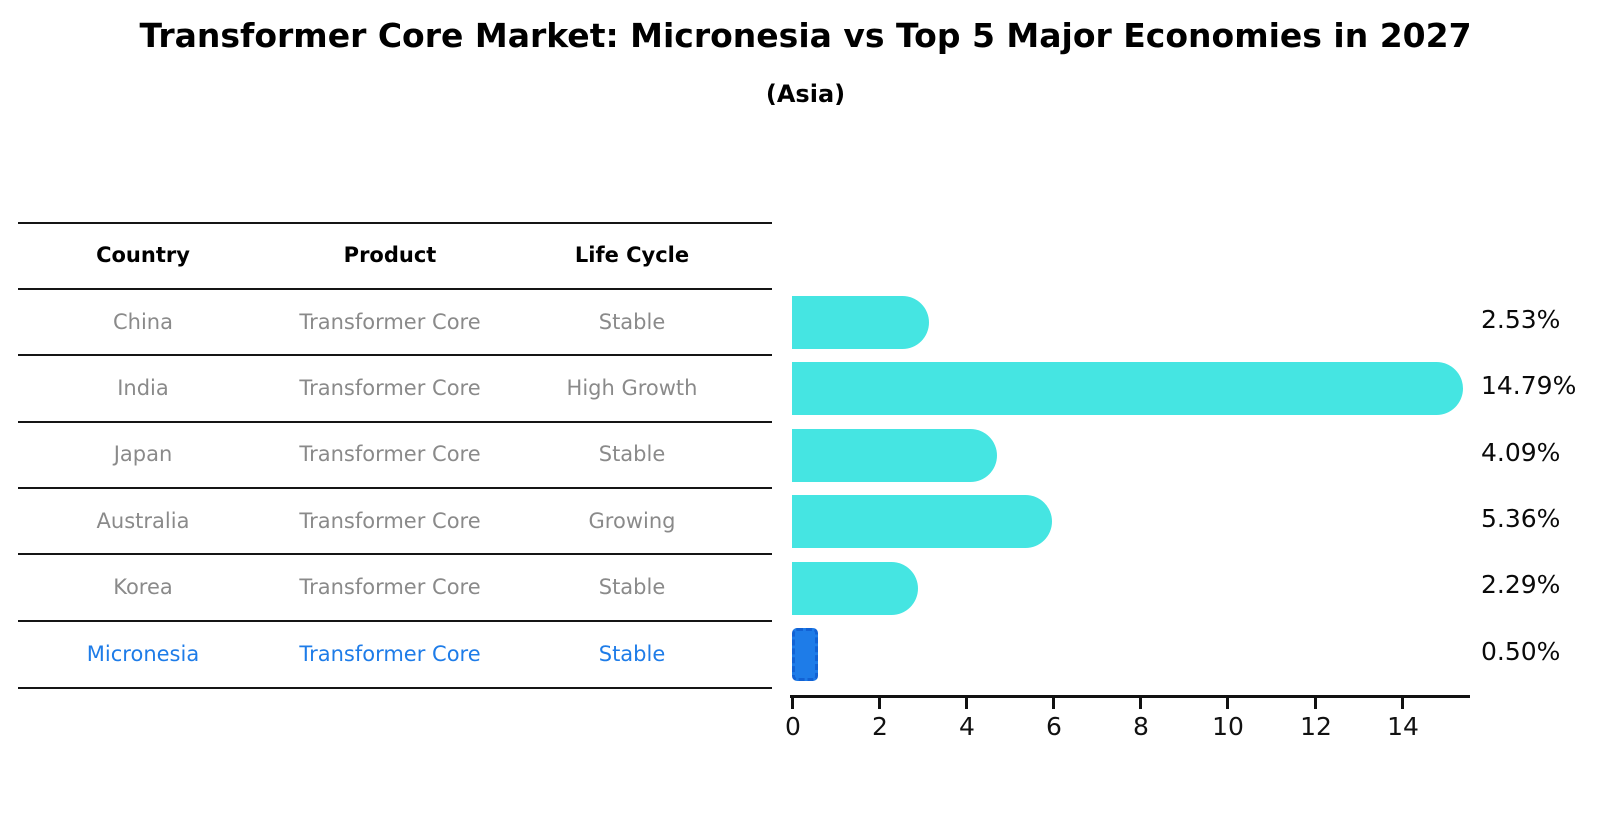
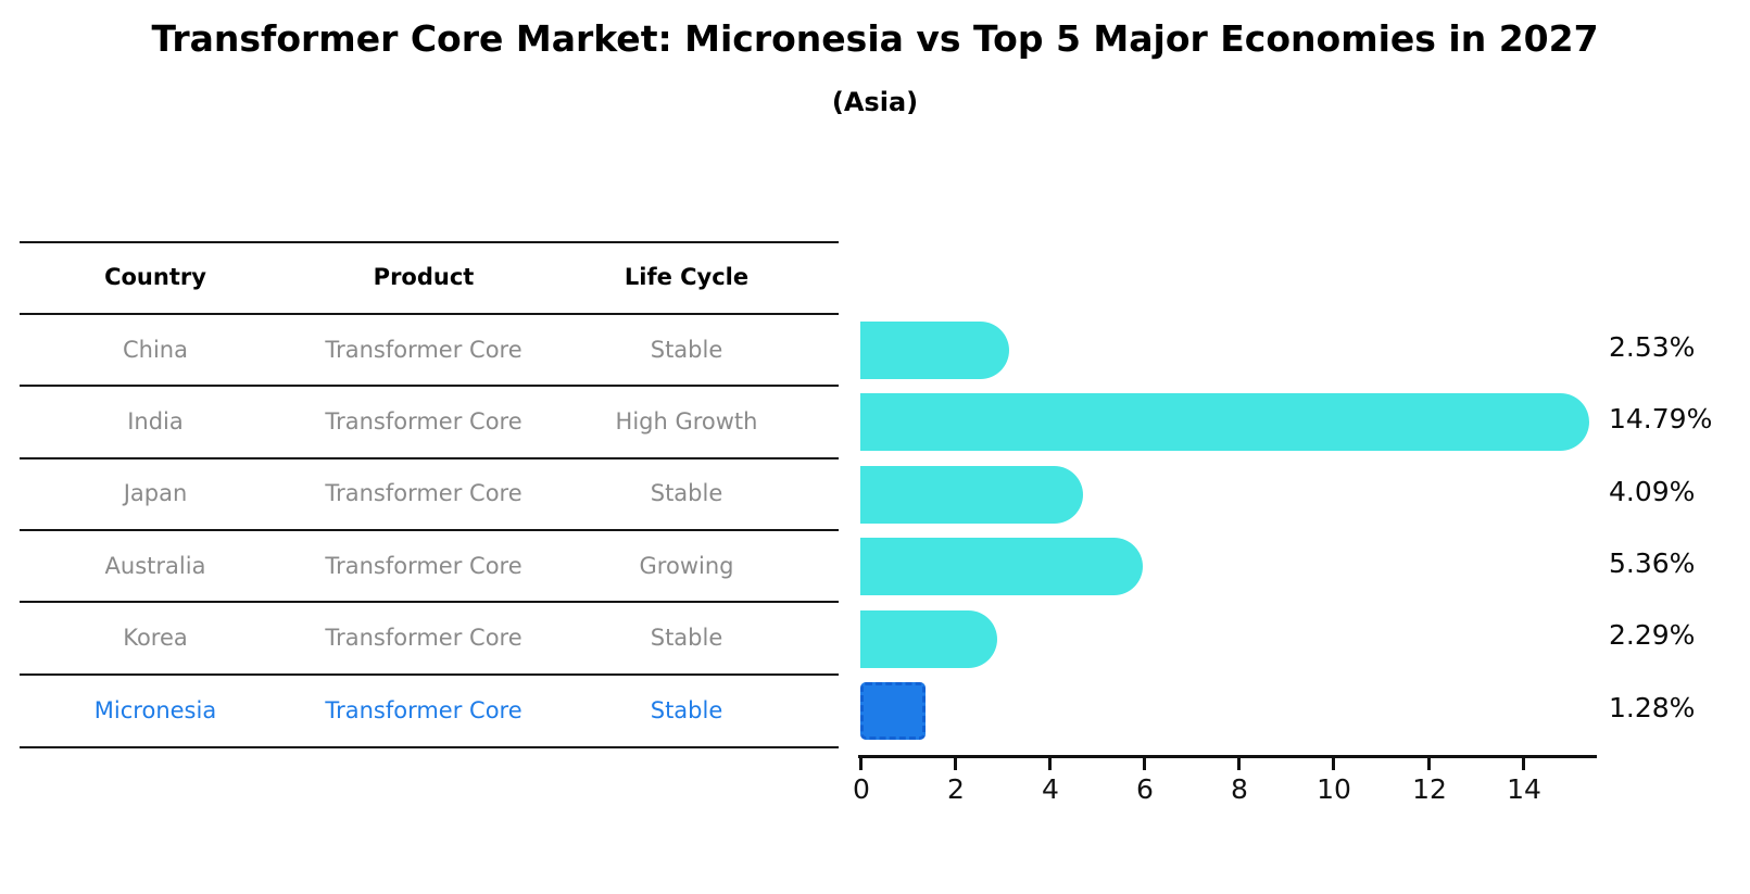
Micronesia: 0.50% -> 1.28%
